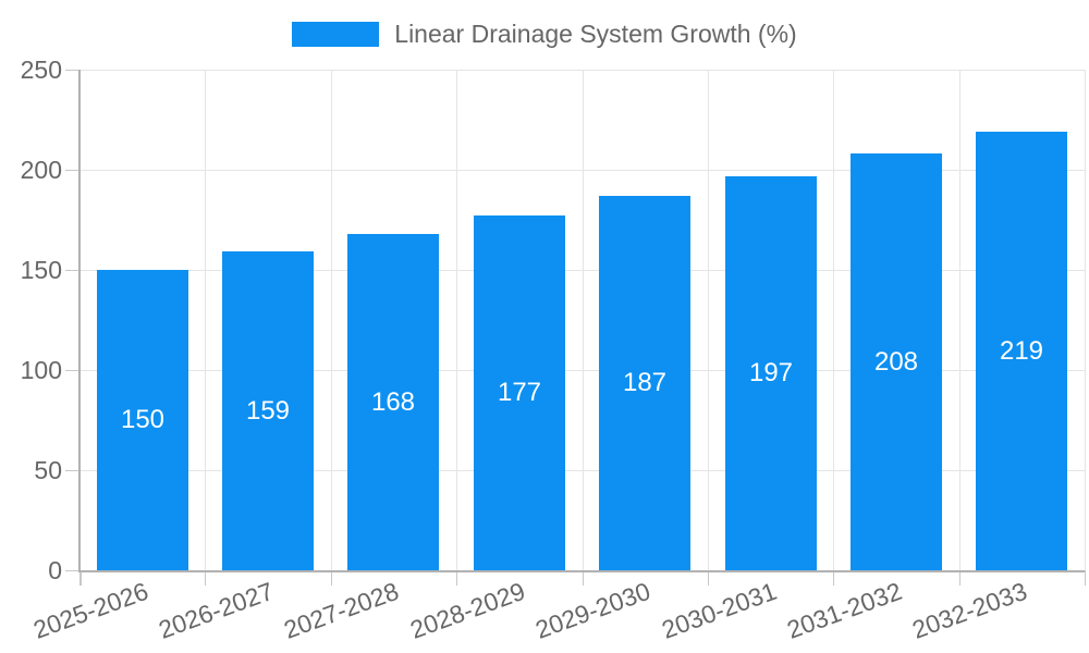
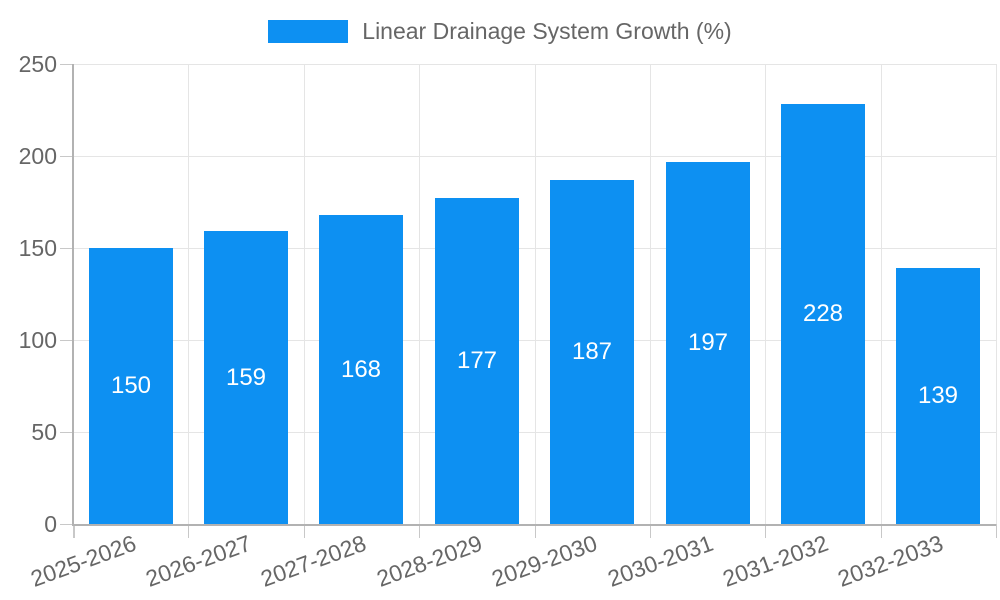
2031-2032: 208 -> 228
2032-2033: 219 -> 139
